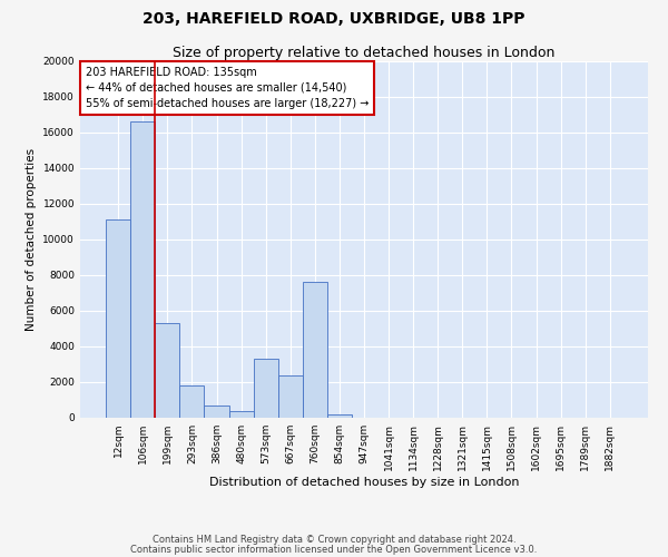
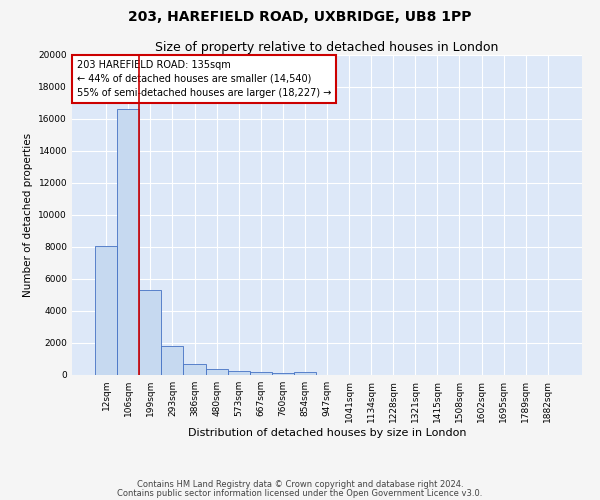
12sqm: 11100 -> 8000
573sqm: 3300 -> 200
667sqm: 2400 -> 200
760sqm: 7600 -> 100
